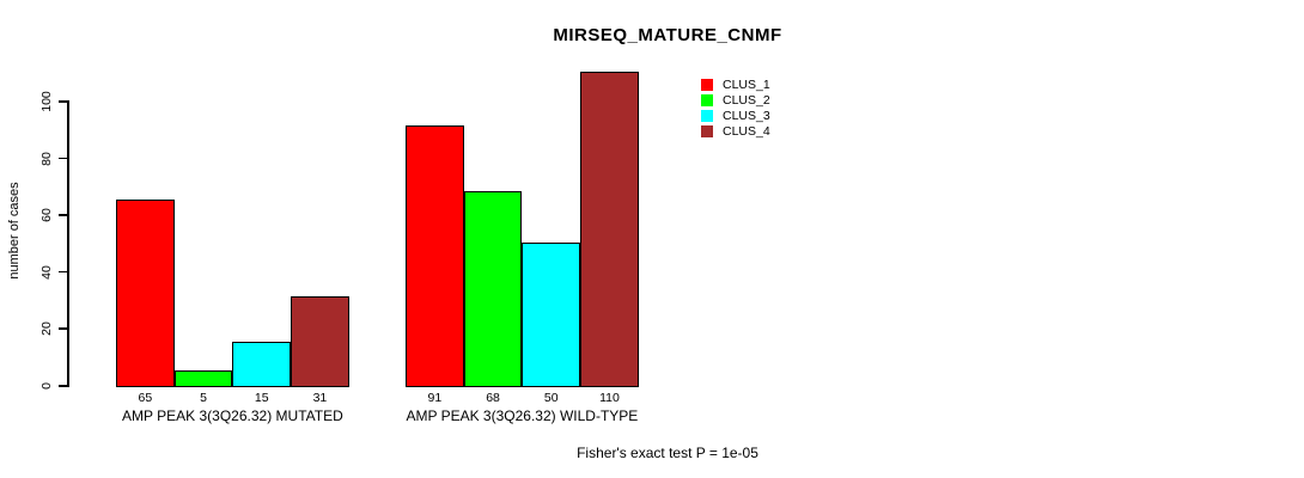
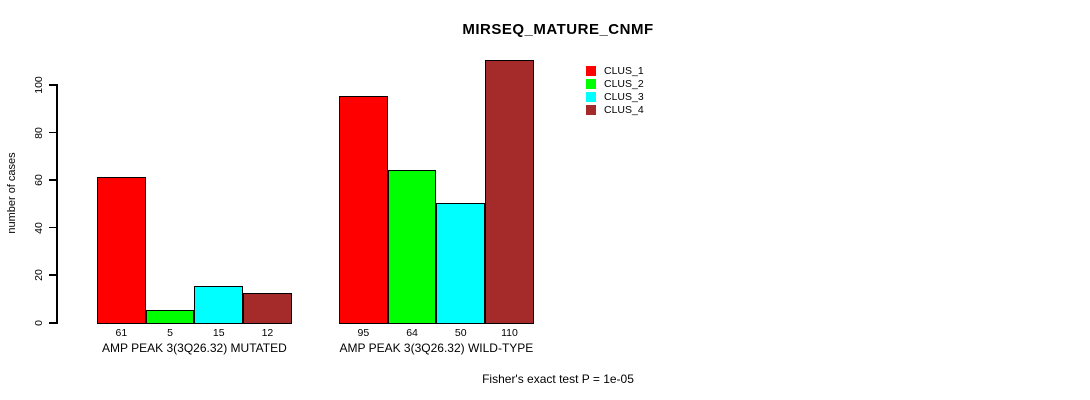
CLUS_1/AMP PEAK 3(3Q26.32) MUTATED: 65 -> 61
CLUS_4/AMP PEAK 3(3Q26.32) MUTATED: 31 -> 12
CLUS_1/AMP PEAK 3(3Q26.32) WILD-TYPE: 91 -> 95
CLUS_2/AMP PEAK 3(3Q26.32) WILD-TYPE: 68 -> 64
